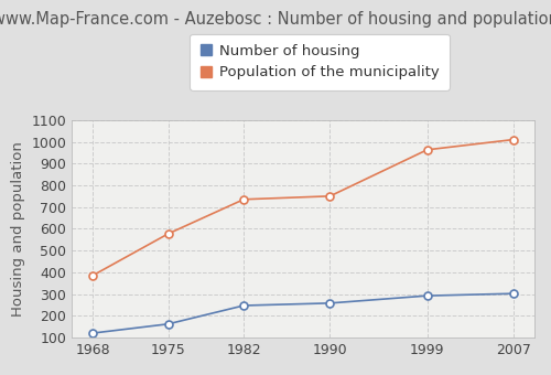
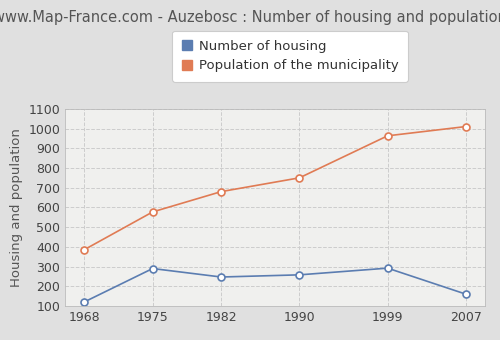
Number of housing/1975: 160 -> 290
Population of the municipality/1982: 740 -> 680
Number of housing/2007: 300 -> 160
